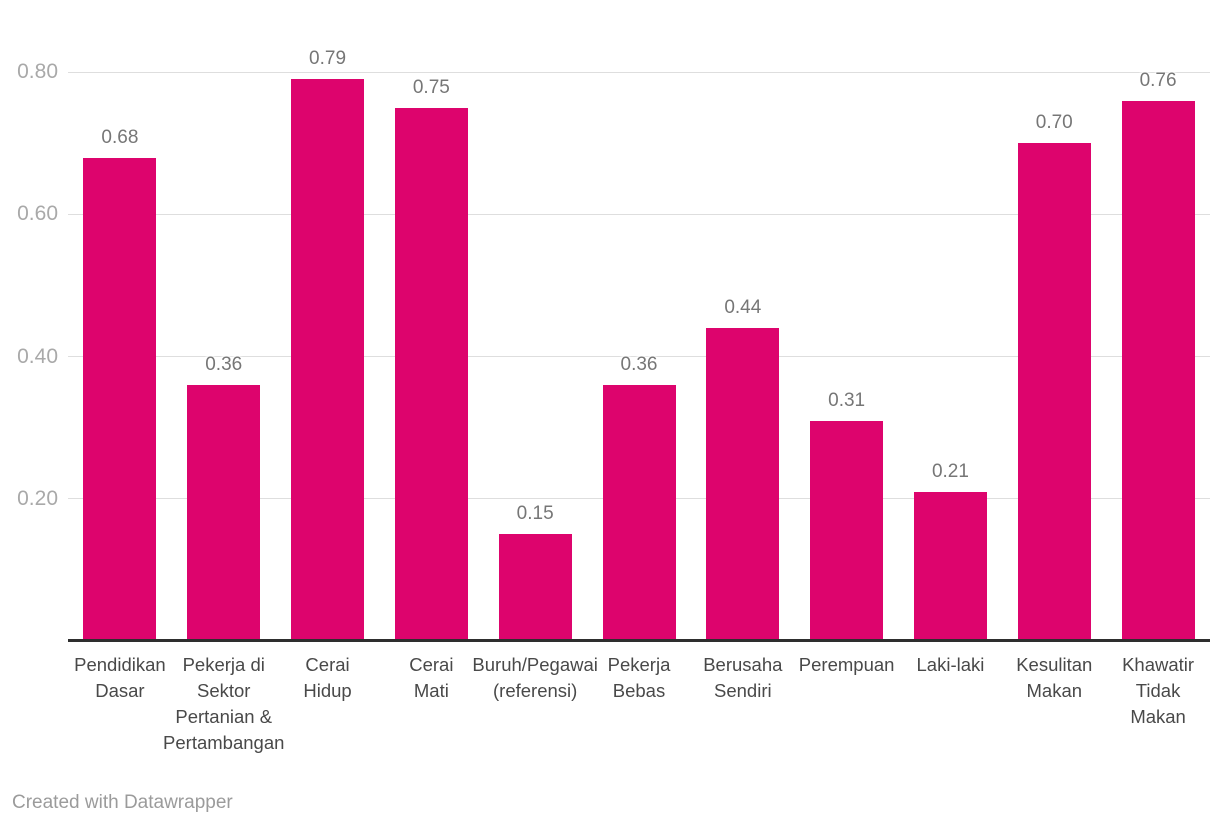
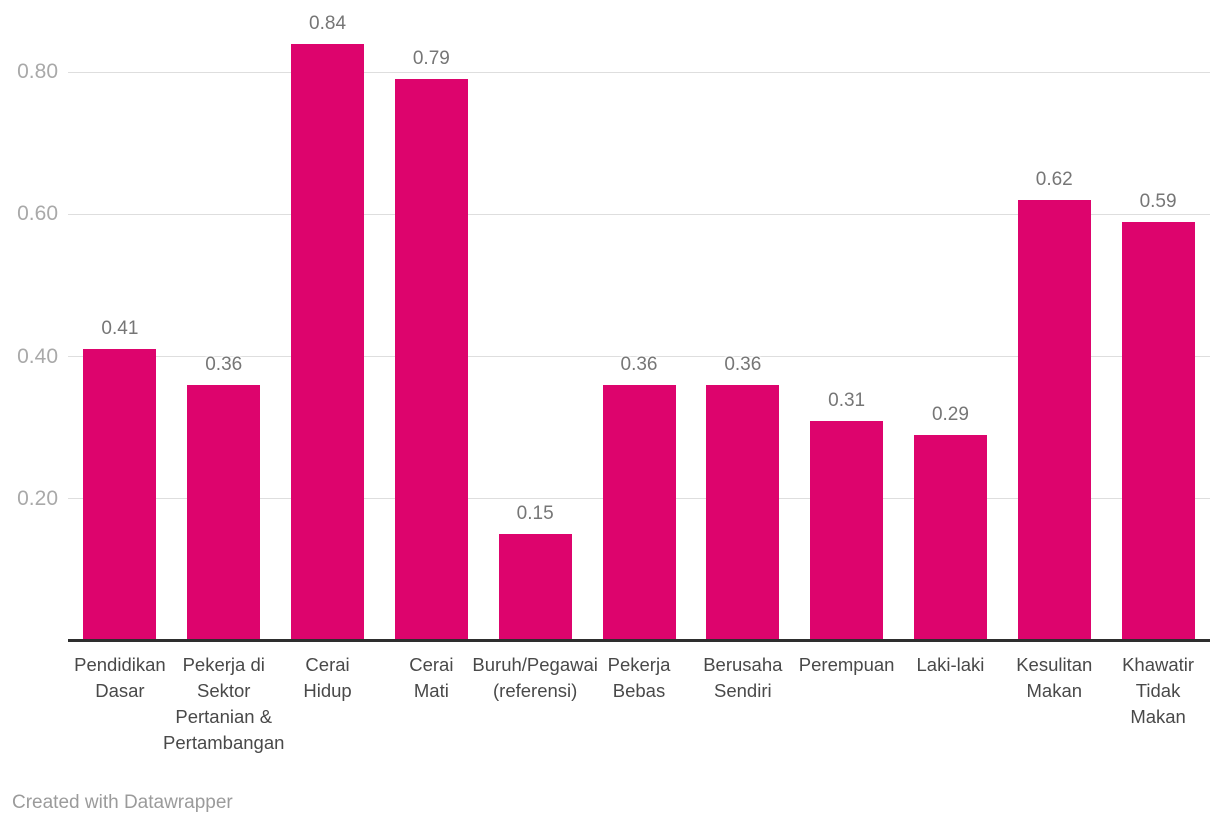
Pendidikan Dasar: 0.68 -> 0.41
Cerai Hidup: 0.79 -> 0.84
Cerai Mati: 0.75 -> 0.79
Berusaha Sendiri: 0.44 -> 0.36
Laki-laki: 0.21 -> 0.29
Kesulitan Makan: 0.70 -> 0.62
Khawatir Tidak Makan: 0.76 -> 0.59
